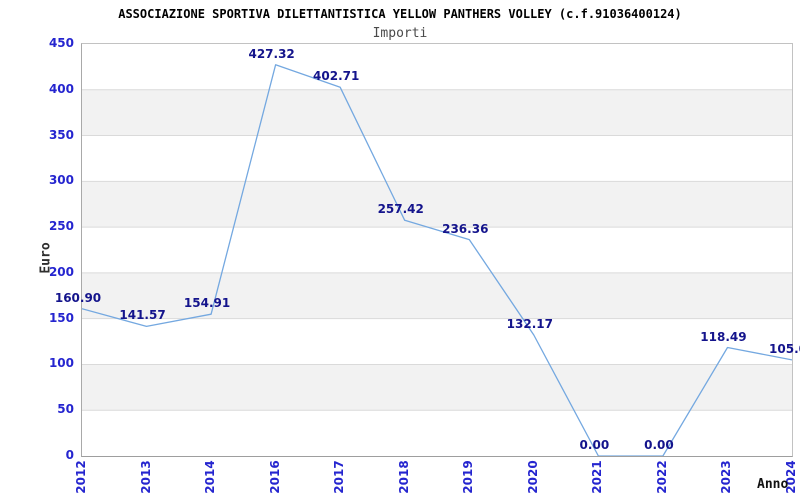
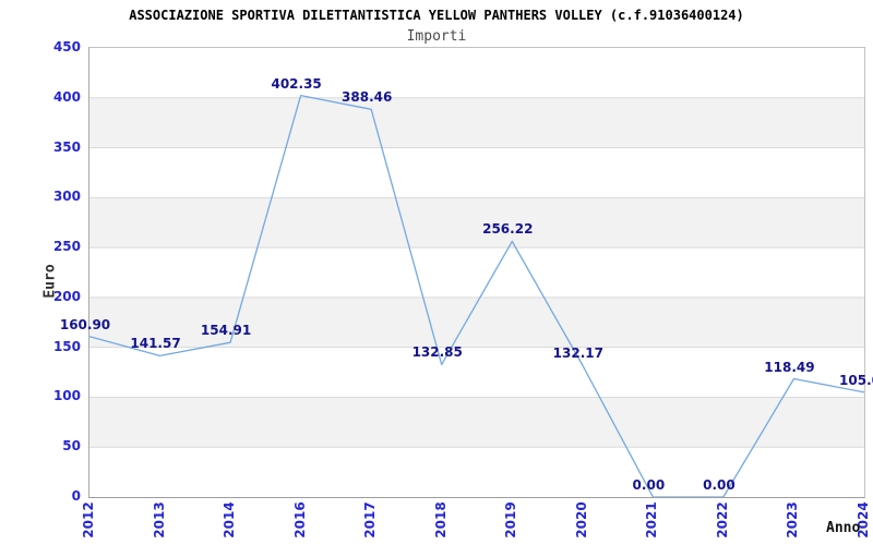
2016: 427.32 -> 402.35
2017: 402.71 -> 388.46
2018: 257.42 -> 132.85
2019: 236.36 -> 256.22
